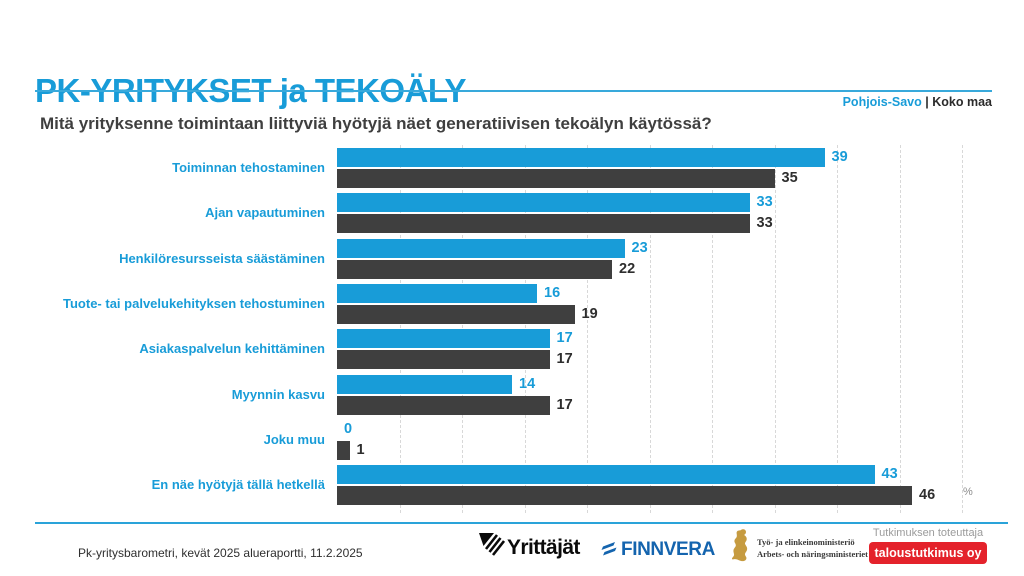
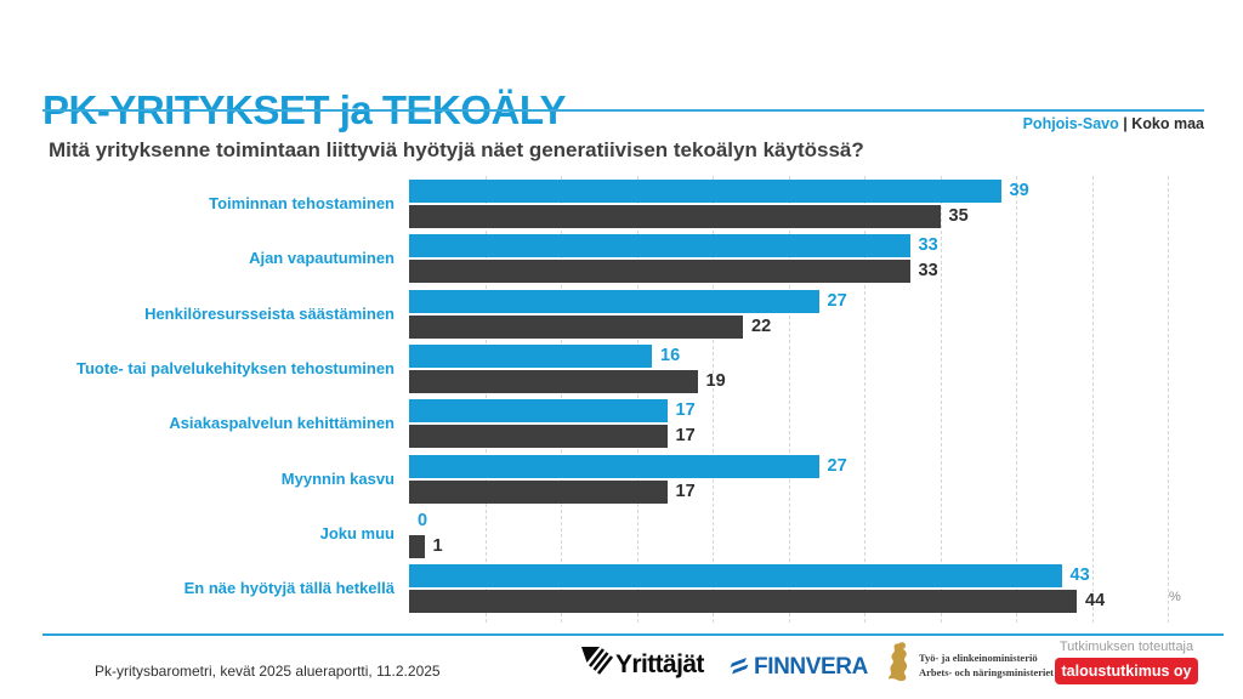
Pohjois-Savo/Henkilöresursseista säästäminen: 23 -> 27
Pohjois-Savo/Myynnin kasvu: 14 -> 27
Koko maa/En näe hyötyjä tällä hetkellä: 46 -> 44
